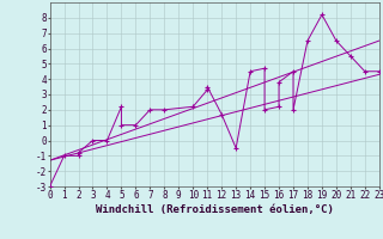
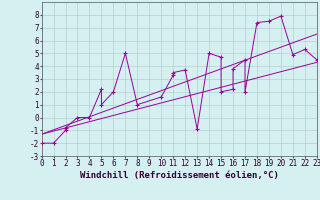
0: -3.0 -> -2.0
1: -1.0 -> -2.0
6: 1.0 -> 2.0
7: 2.0 -> 5.0
8: 2.0 -> 1.0
10: 2.2 -> 1.6
12: 1.7 -> 3.7
13: -0.5 -> -0.9
14: 4.5 -> 5.0
18: 6.5 -> 7.4
19: 8.2 -> 7.5
20: 6.5 -> 7.9
21: 5.5 -> 4.9
22: 4.5 -> 5.3
